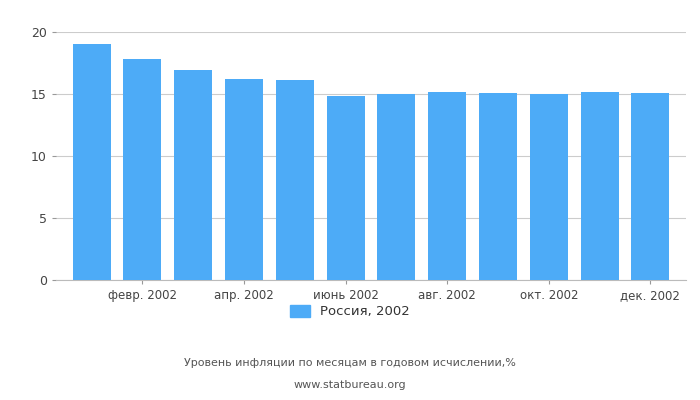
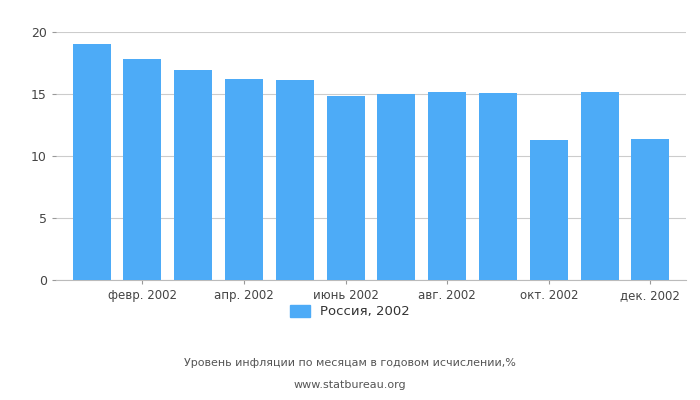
окт. 2002: 15.0 -> 11.3
дек. 2002: 15.1 -> 11.4
